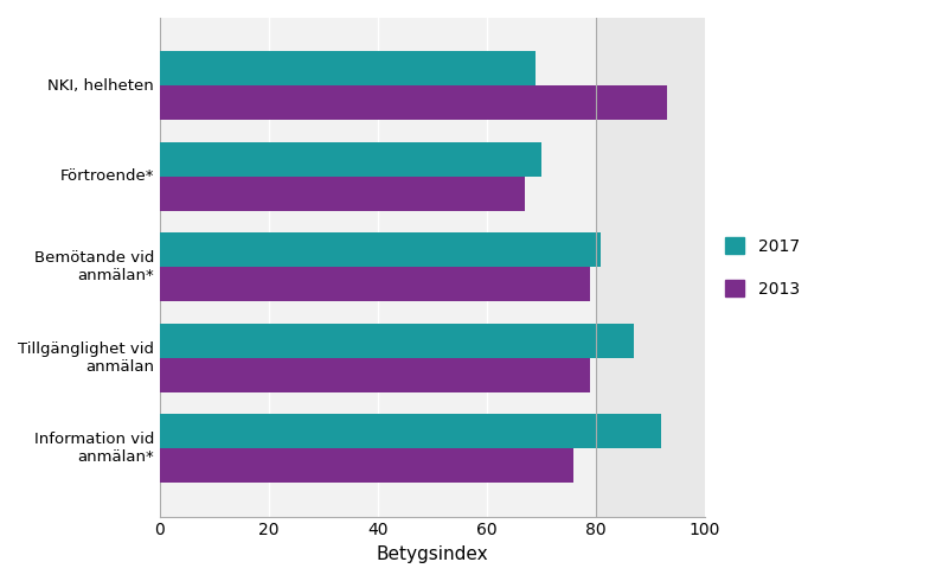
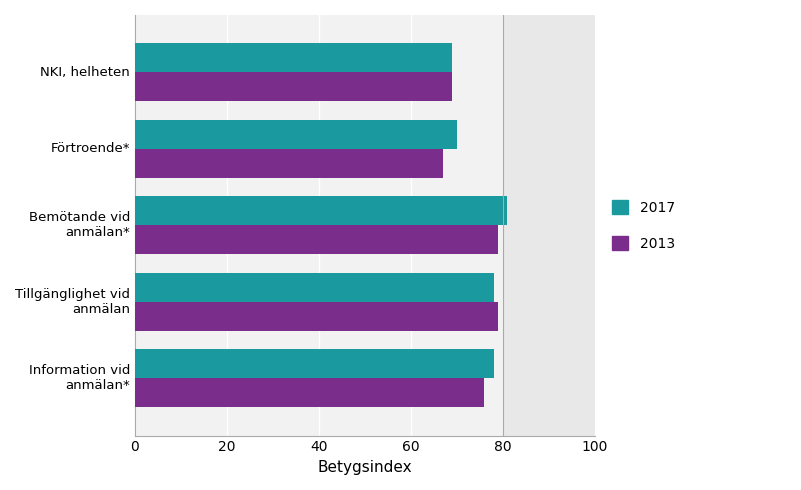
2013/NKI, helheten: 93 -> 69
2017/Tillgänglighet vid anmälan: 87 -> 78
2017/Information vid anmälan*: 92 -> 78
